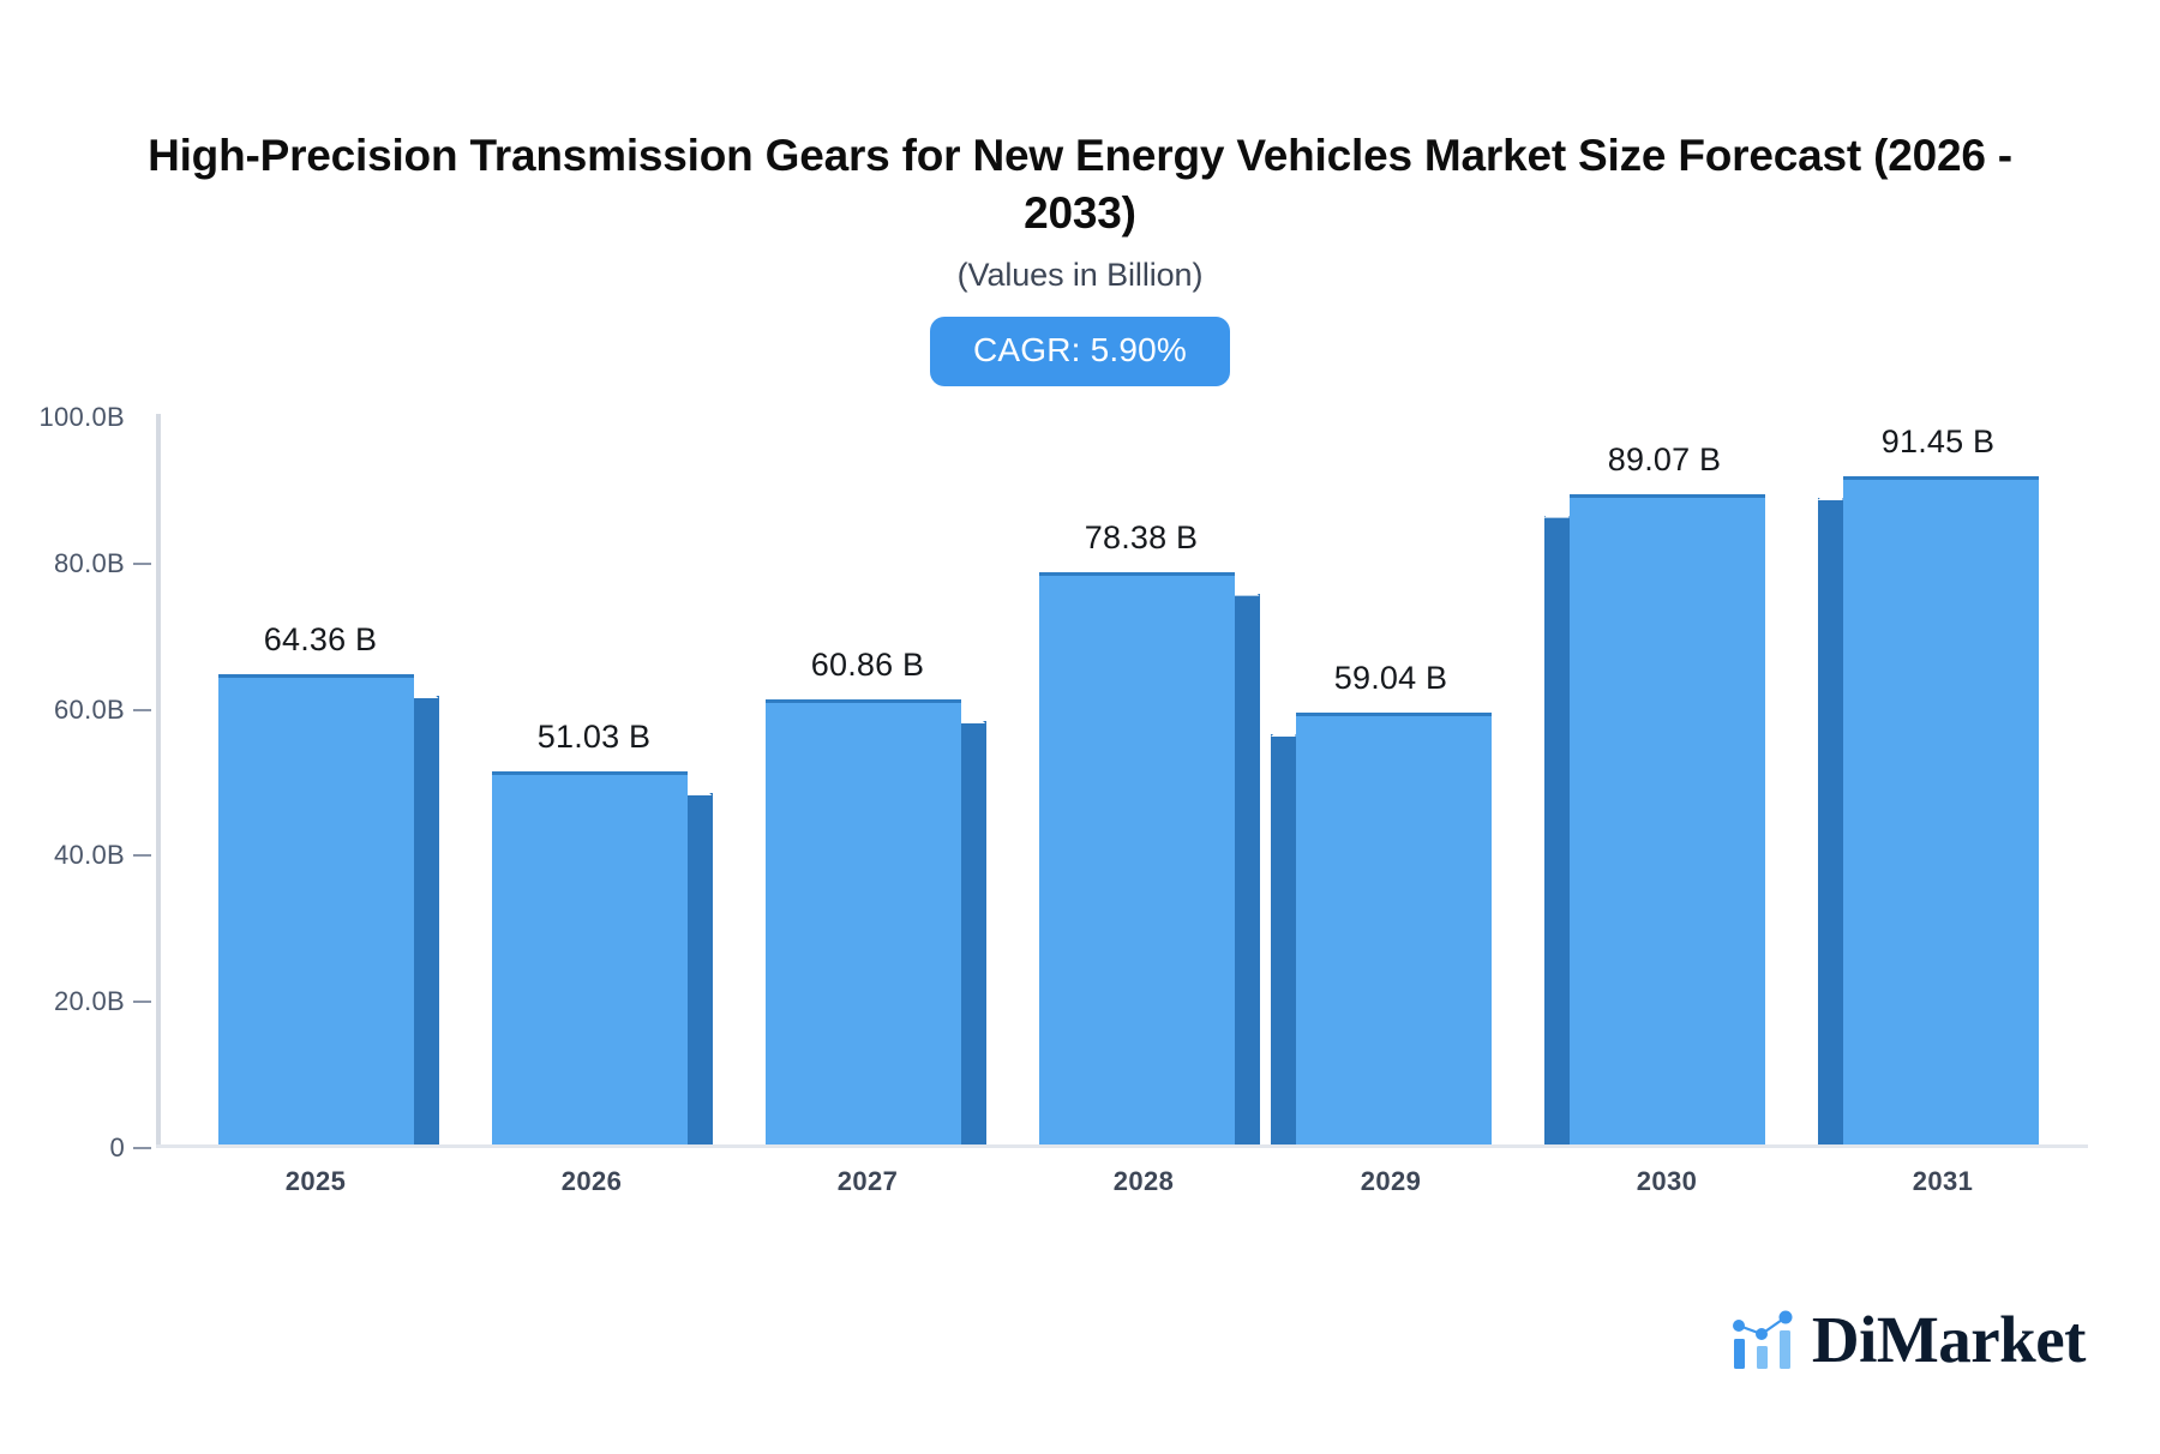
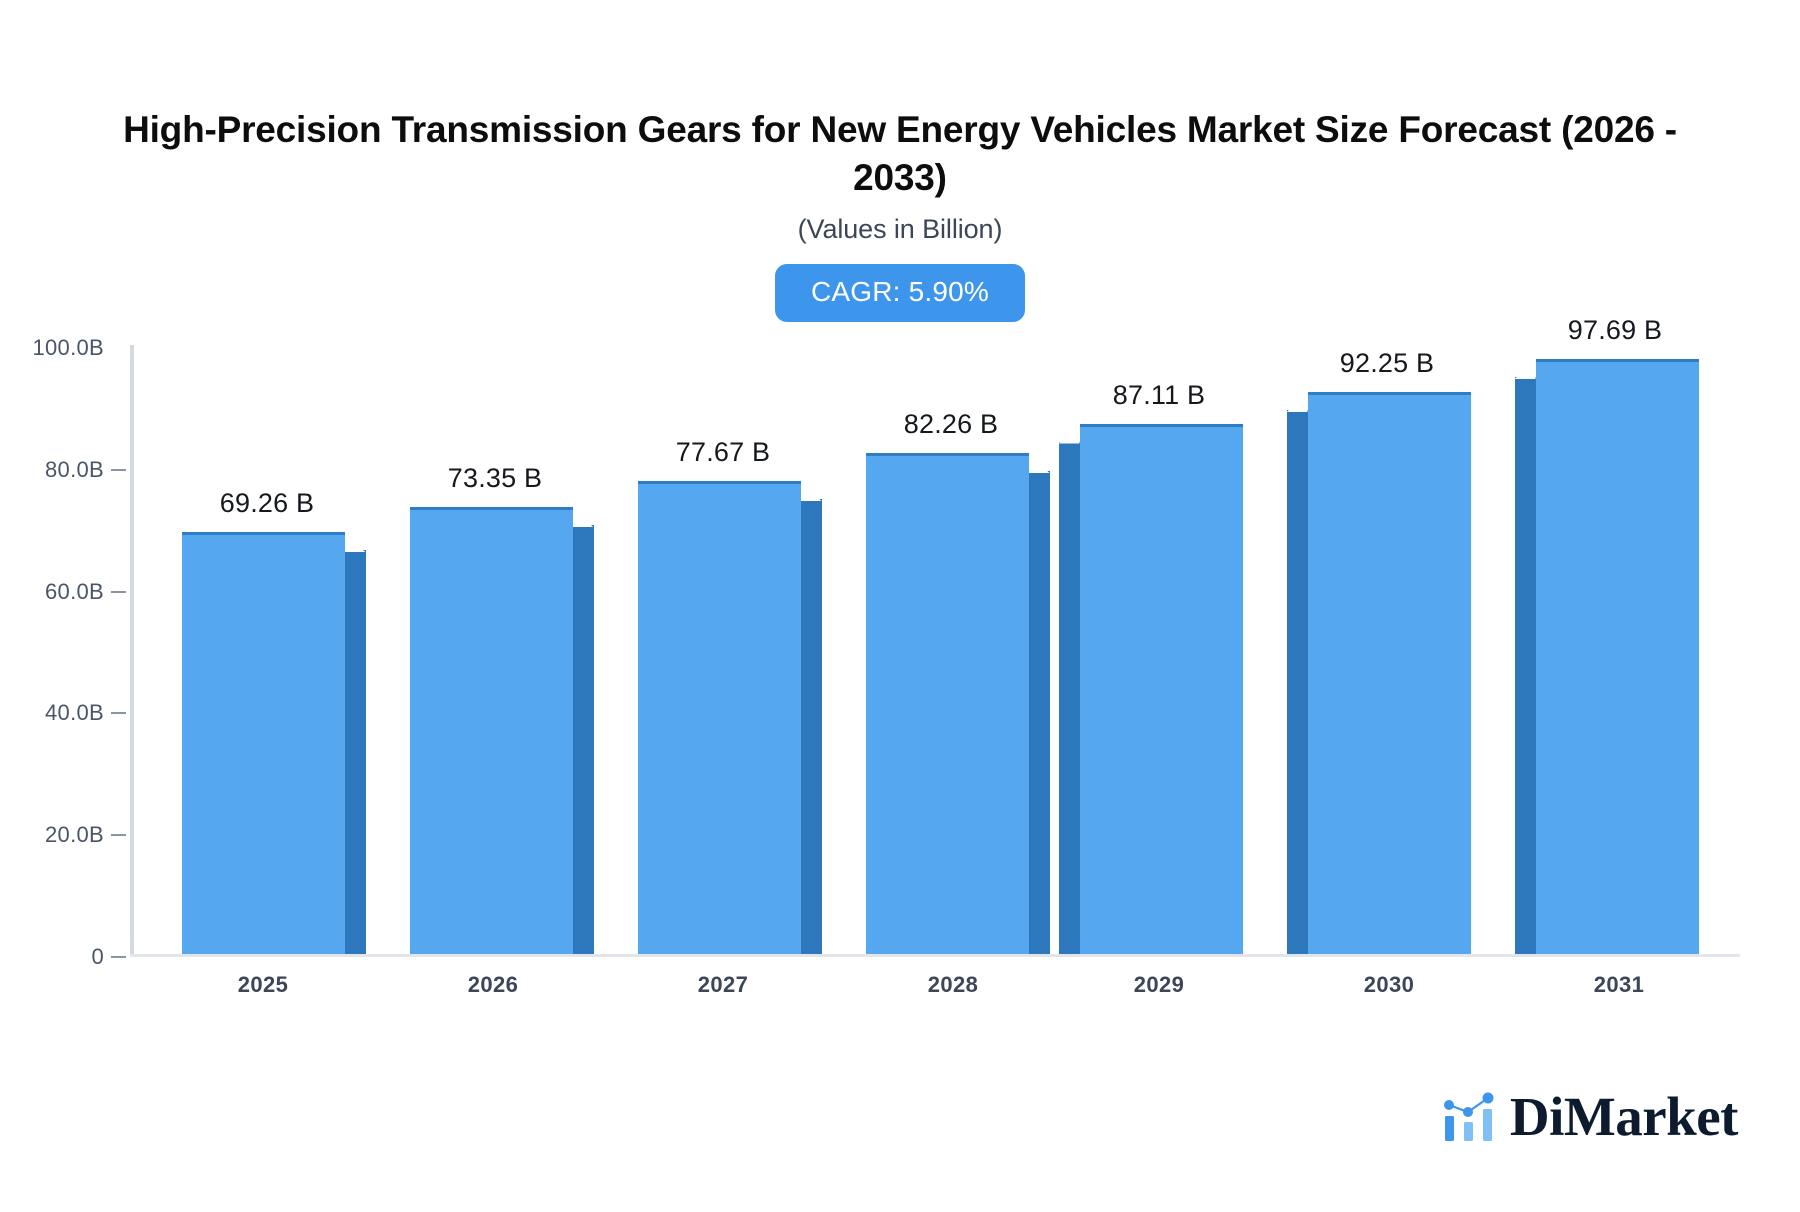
2025: 64.36 -> 69.26
2026: 51.03 -> 73.35
2027: 60.86 -> 77.67
2028: 78.38 -> 82.26
2029: 59.04 -> 87.11
2030: 89.07 -> 92.25
2031: 91.45 -> 97.69
